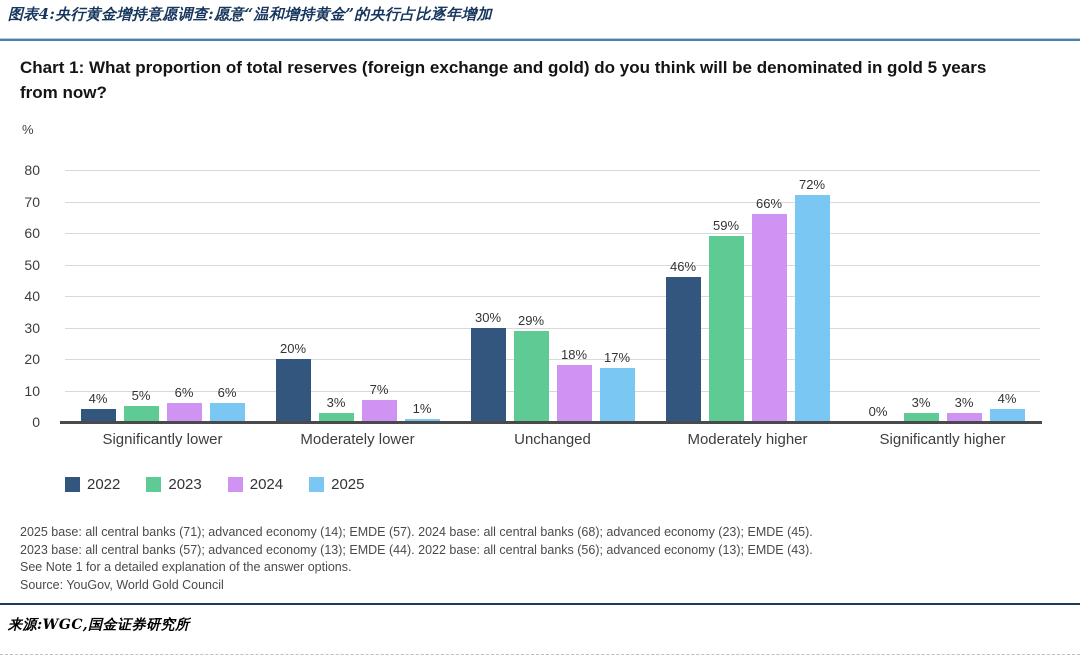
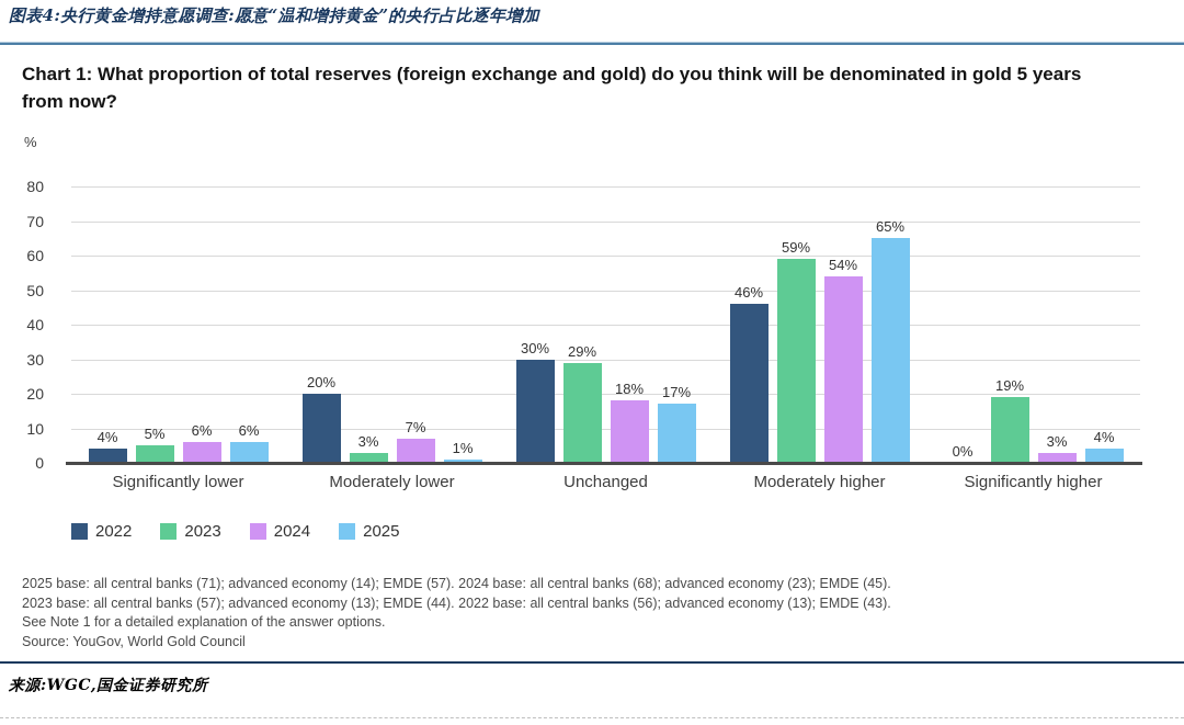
2024/Moderately higher: 66% -> 54%
2025/Moderately higher: 72% -> 65%
2023/Significantly higher: 3% -> 19%
